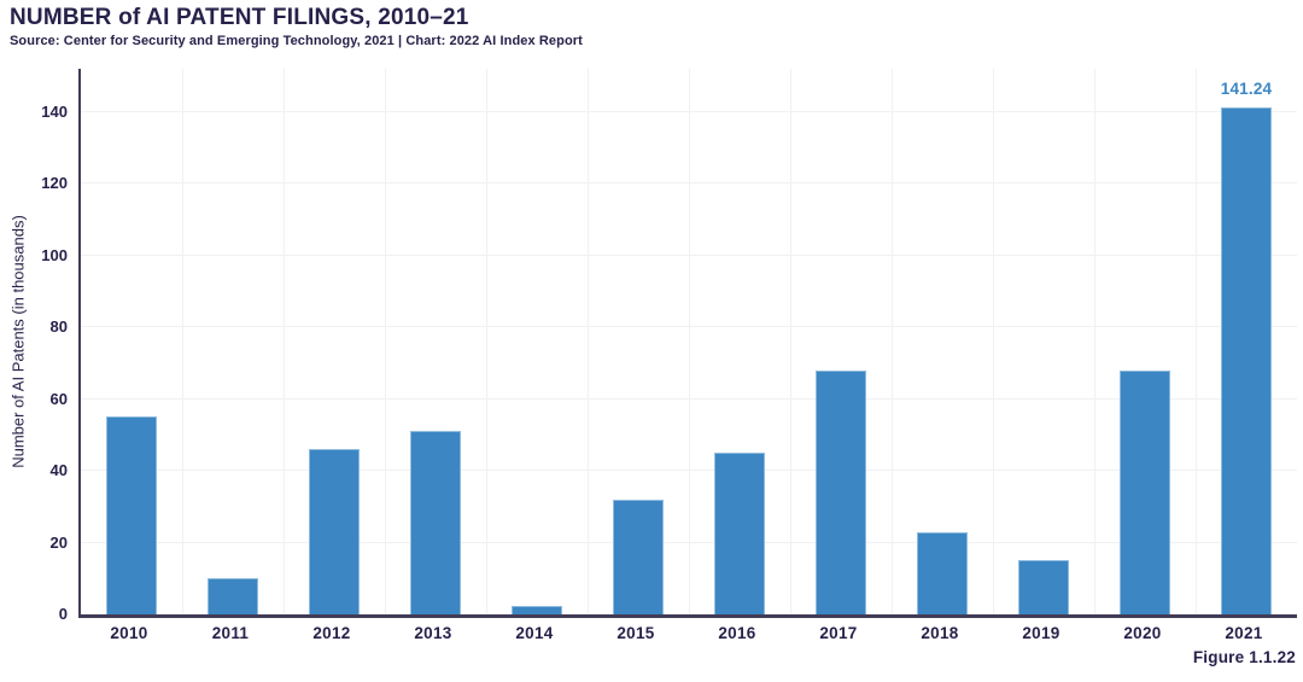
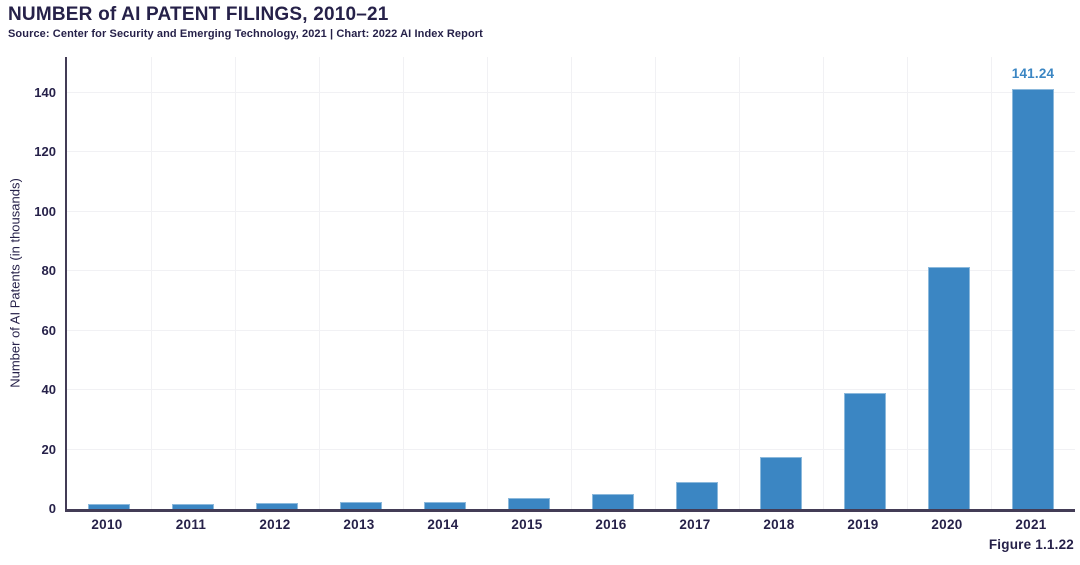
2010: 55 -> 2
2011: 10 -> 2
2012: 46 -> 2
2013: 51 -> 2
2015: 32 -> 4
2016: 45 -> 5
2017: 68 -> 9
2018: 23 -> 17
2019: 15 -> 39
2020: 68 -> 82
